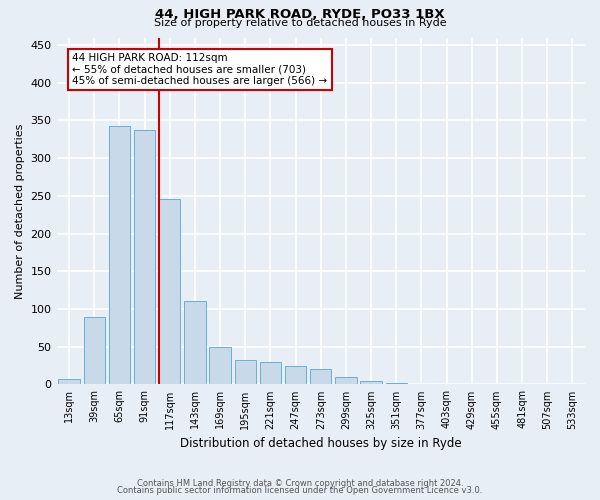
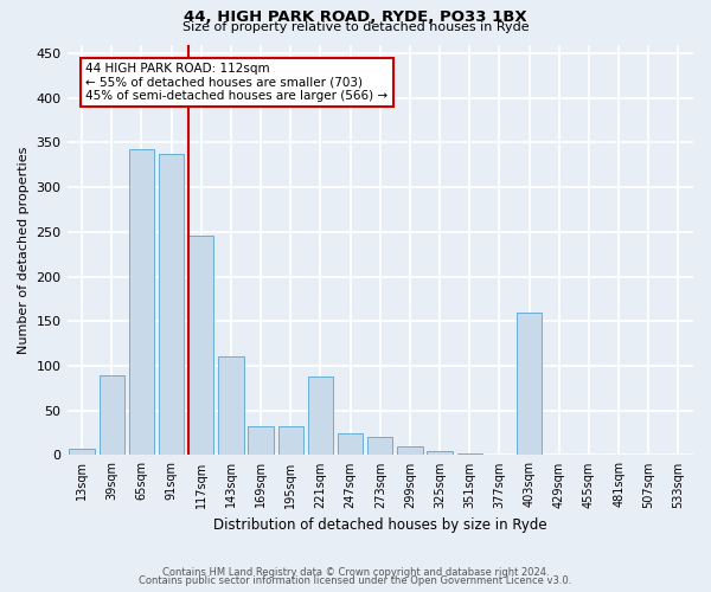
169sqm: 50 -> 32
221sqm: 30 -> 88
403sqm: 1 -> 160
